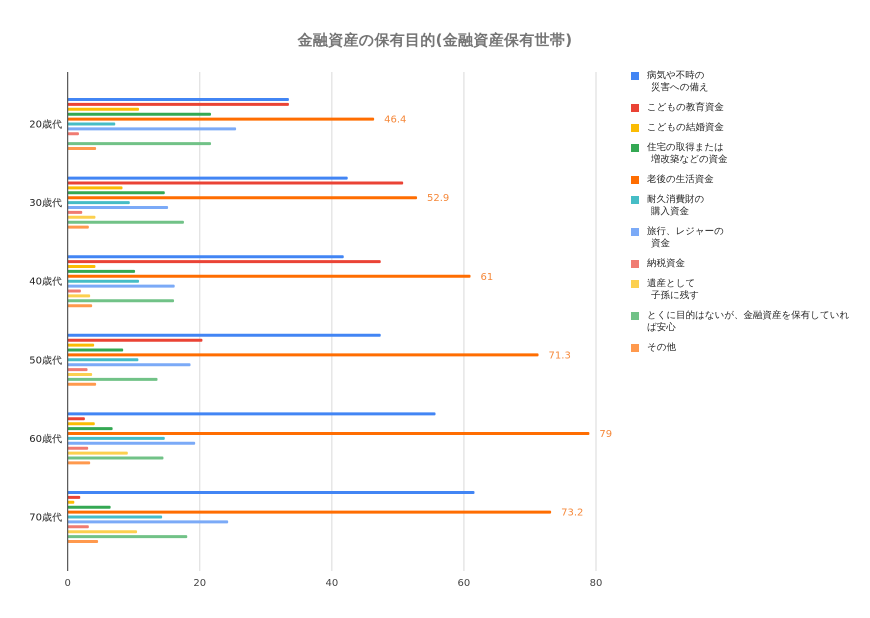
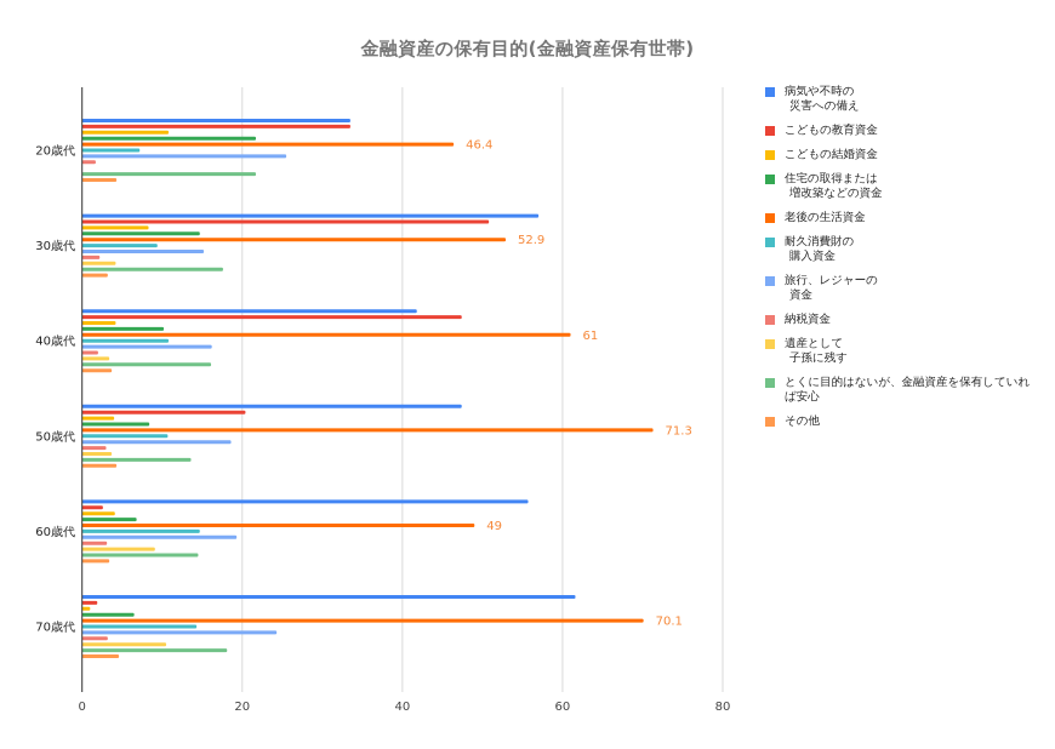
病気や不時の災害への備え/30歳代: 42 -> 57
老後の生活資金/60歳代: 79 -> 49
老後の生活資金/70歳代: 73.2 -> 70.1
